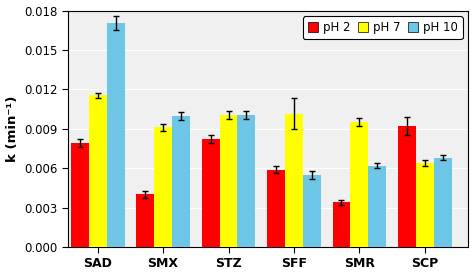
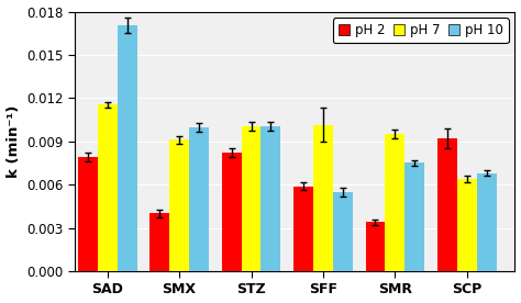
pH 10/SMR: 0.0062 -> 0.0075
